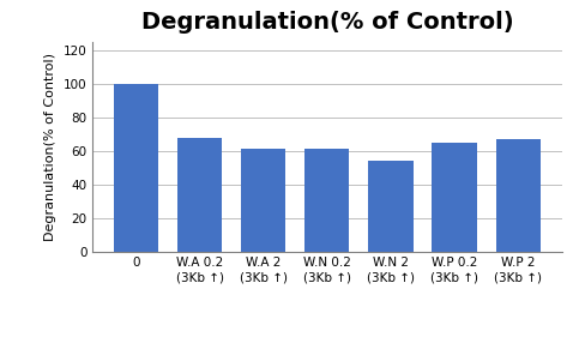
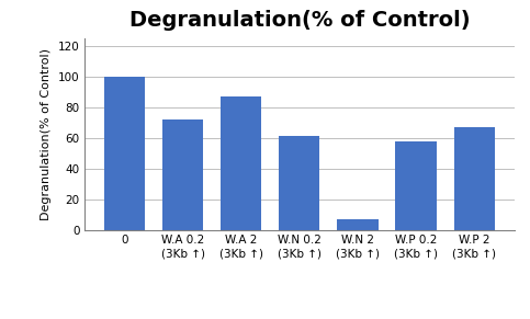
W.A 0.2 (3Kb ↑): 68 -> 72
W.A 2 (3Kb ↑): 61 -> 87
W.N 2 (3Kb ↑): 54 -> 7
W.P 0.2 (3Kb ↑): 65 -> 58
